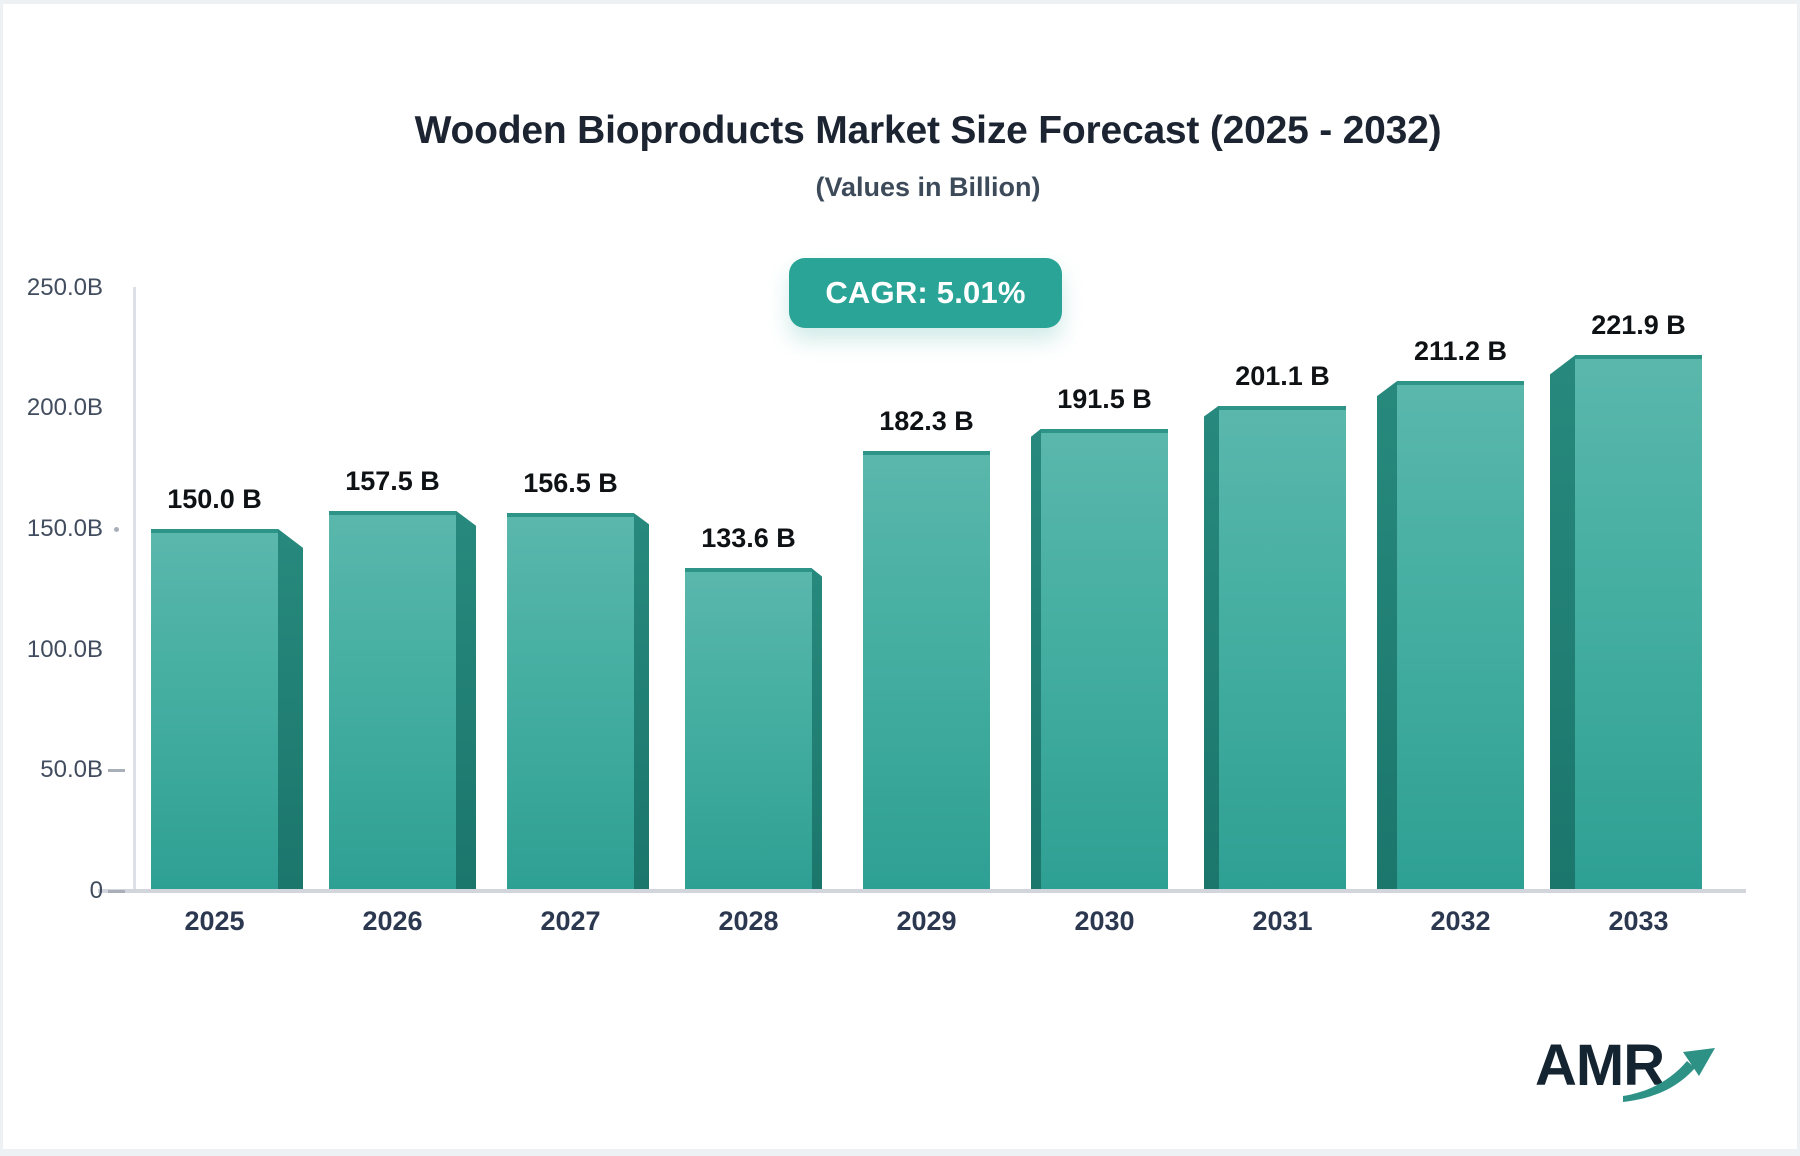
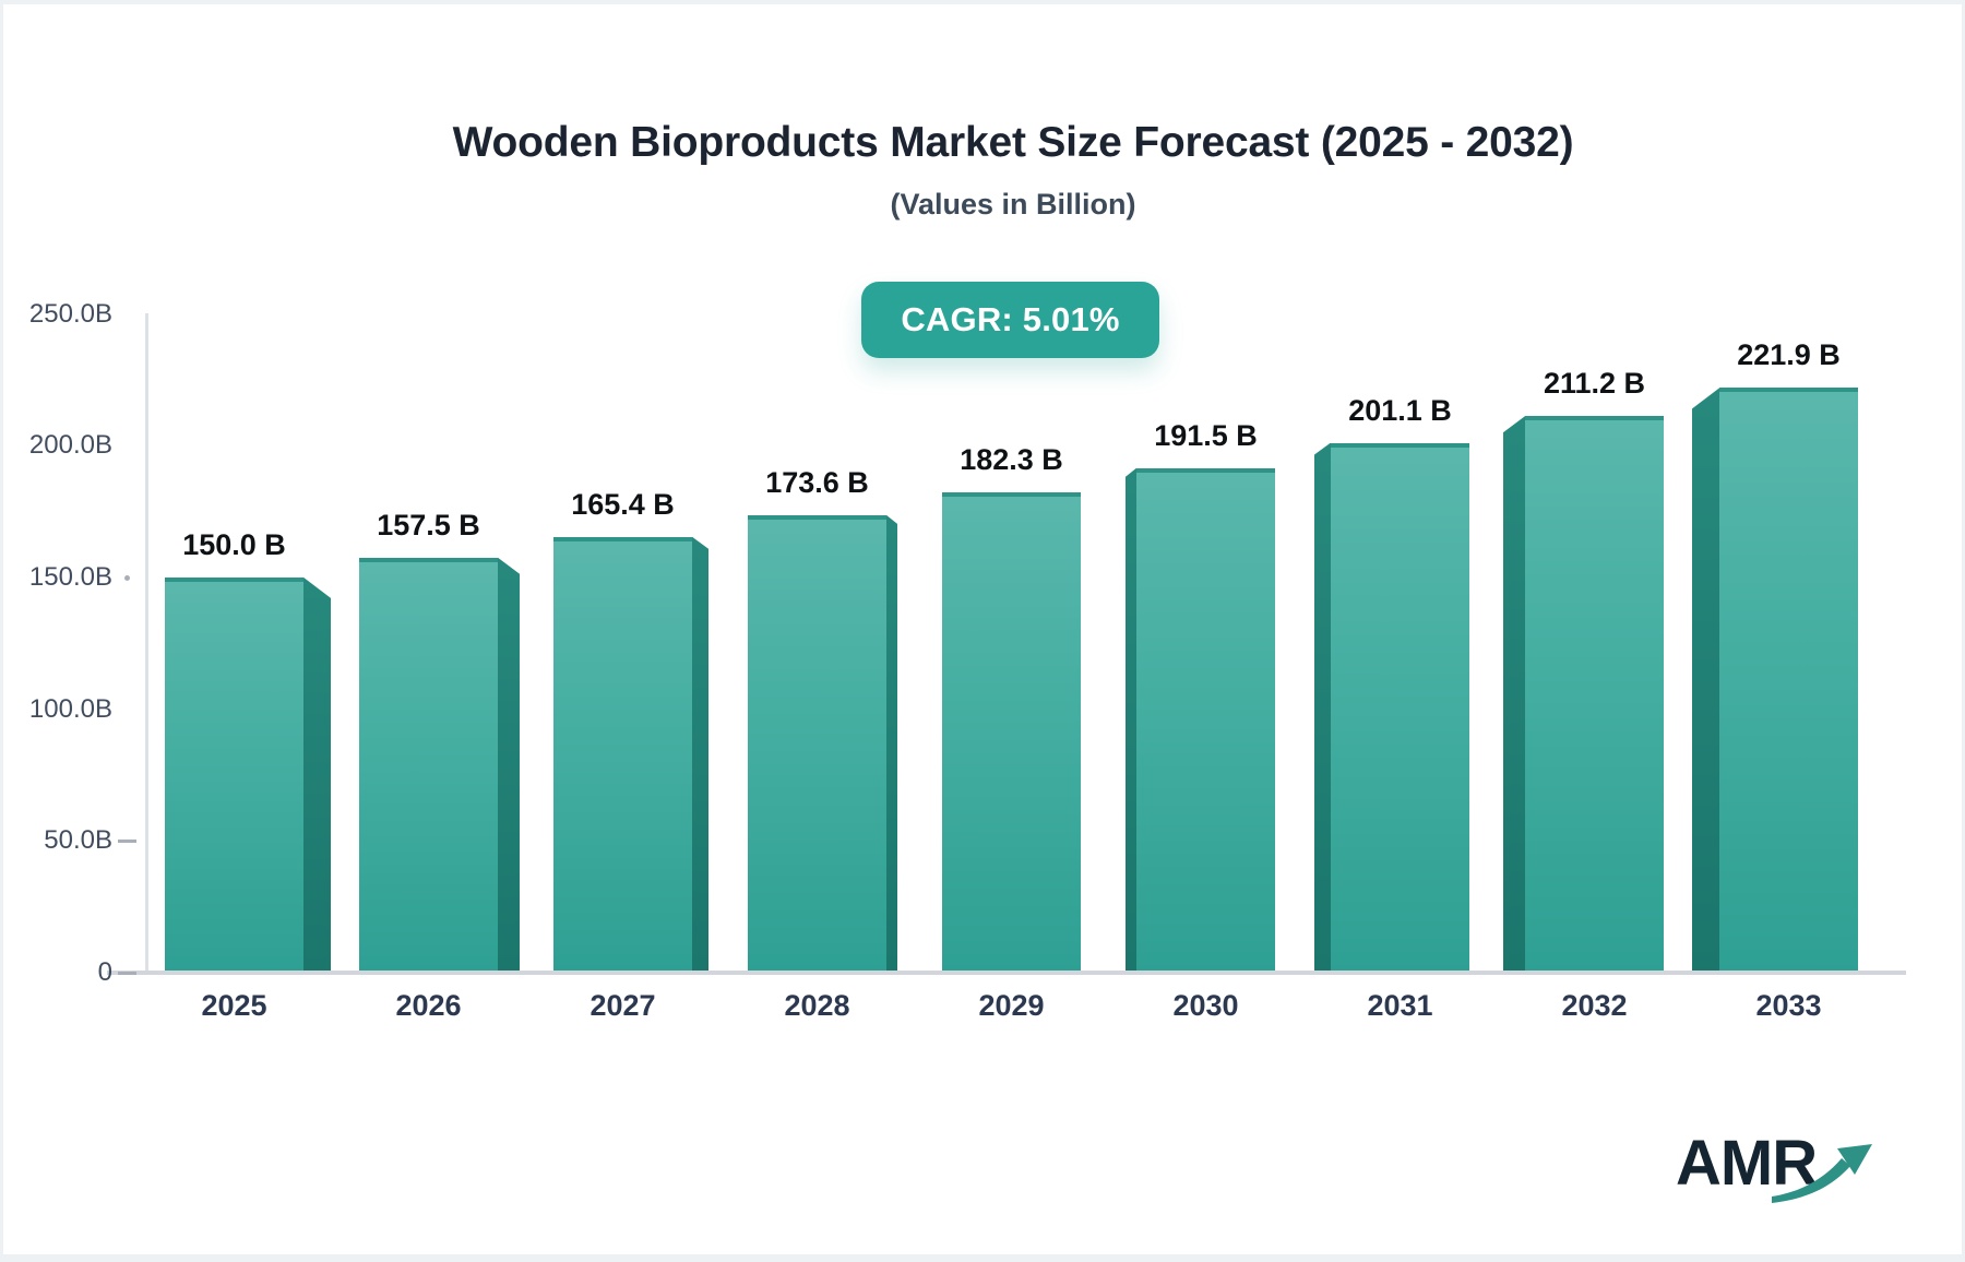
2027: 156.5 -> 165.4
2028: 133.6 -> 173.6
